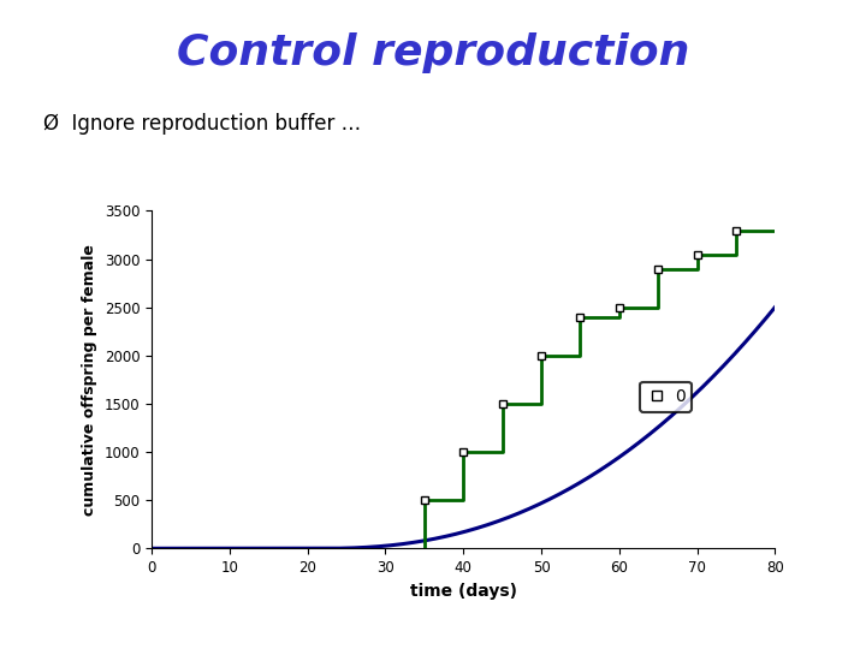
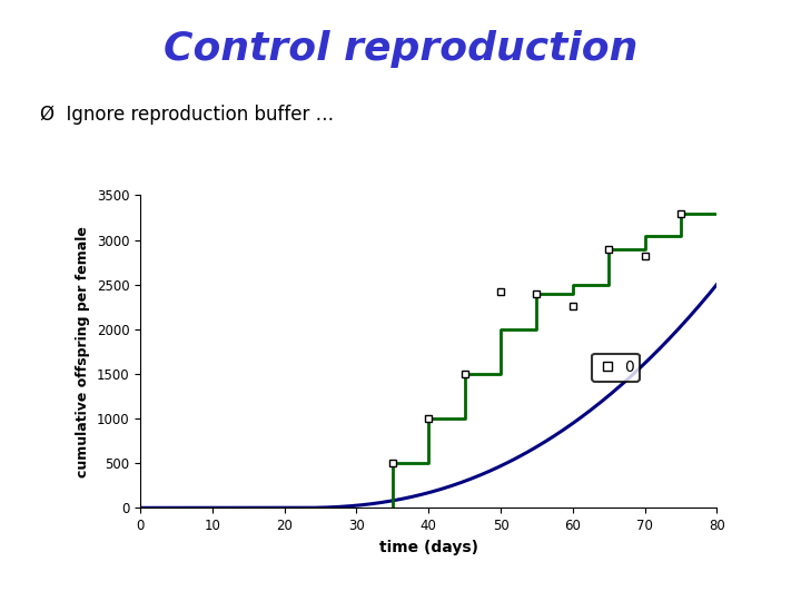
0/50: 2000 -> 2420
0/60: 2500 -> 2260
0/70: 3050 -> 2820
